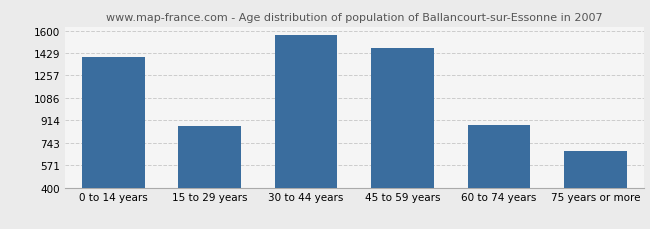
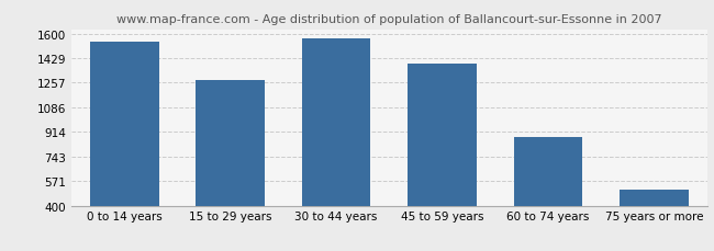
0 to 14 years: 1400 -> 1540
15 to 29 years: 870 -> 1270
45 to 59 years: 1470 -> 1390
75 years or more: 680 -> 510
